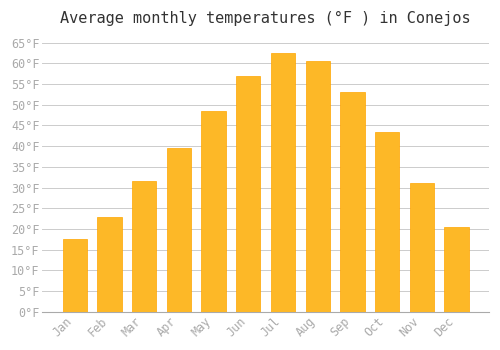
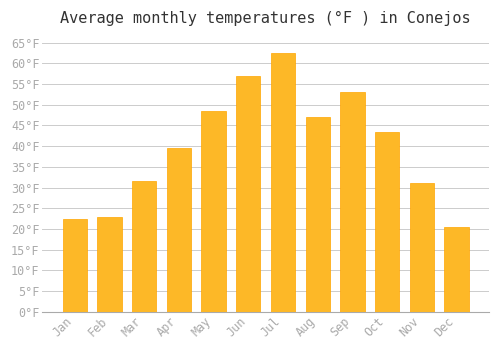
Jan: 17.5°F -> 22.5°F
Aug: 60.5°F -> 47.0°F
